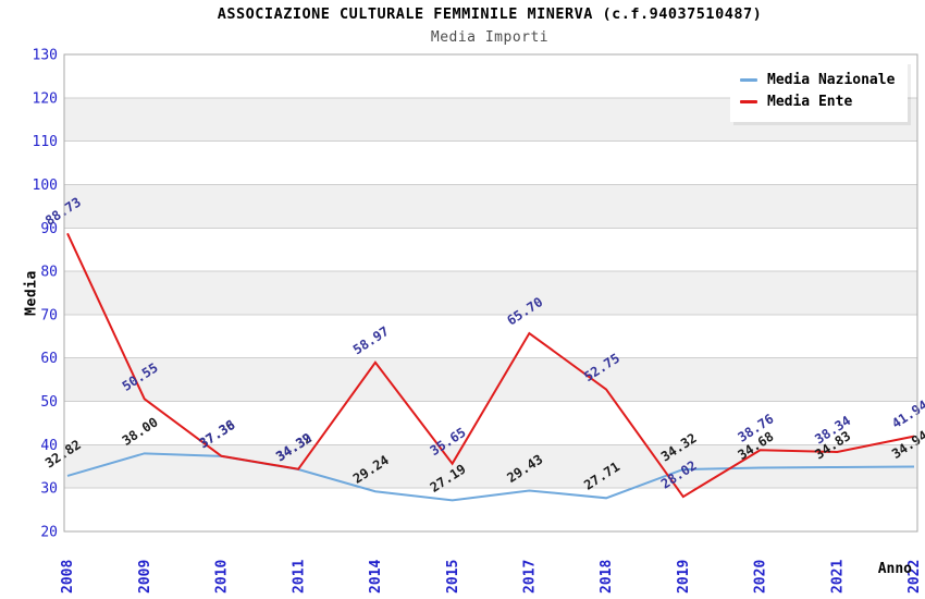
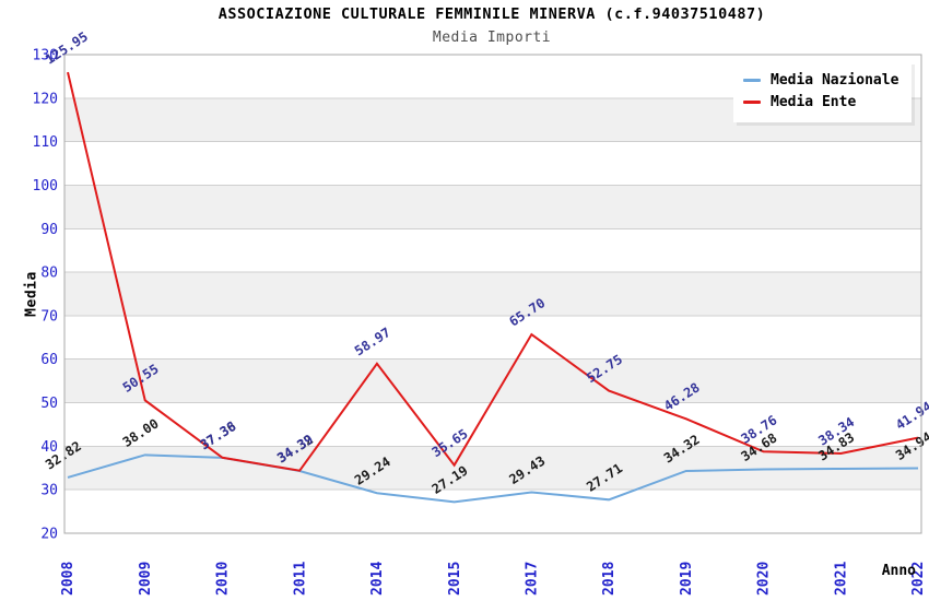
Media Ente/2008: 88.73 -> 125.95
Media Ente/2019: 28.02 -> 46.28
